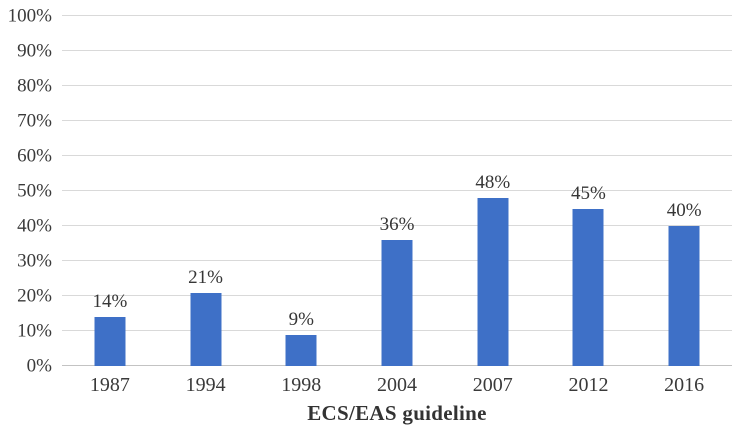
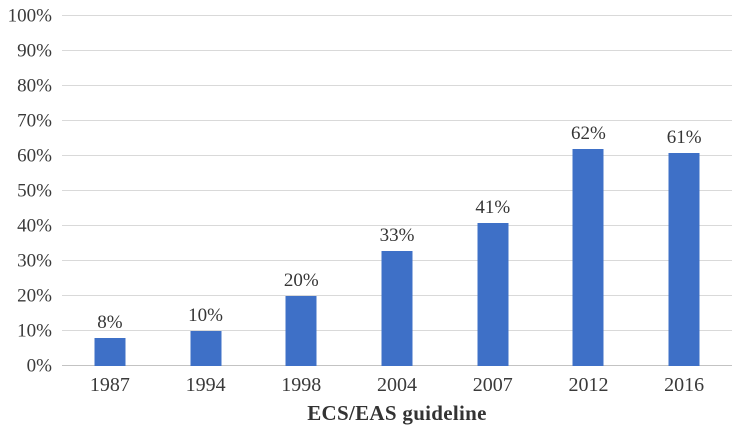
1987: 14% -> 8%
1994: 21% -> 10%
1998: 9% -> 20%
2004: 36% -> 33%
2007: 48% -> 41%
2012: 45% -> 62%
2016: 40% -> 61%
